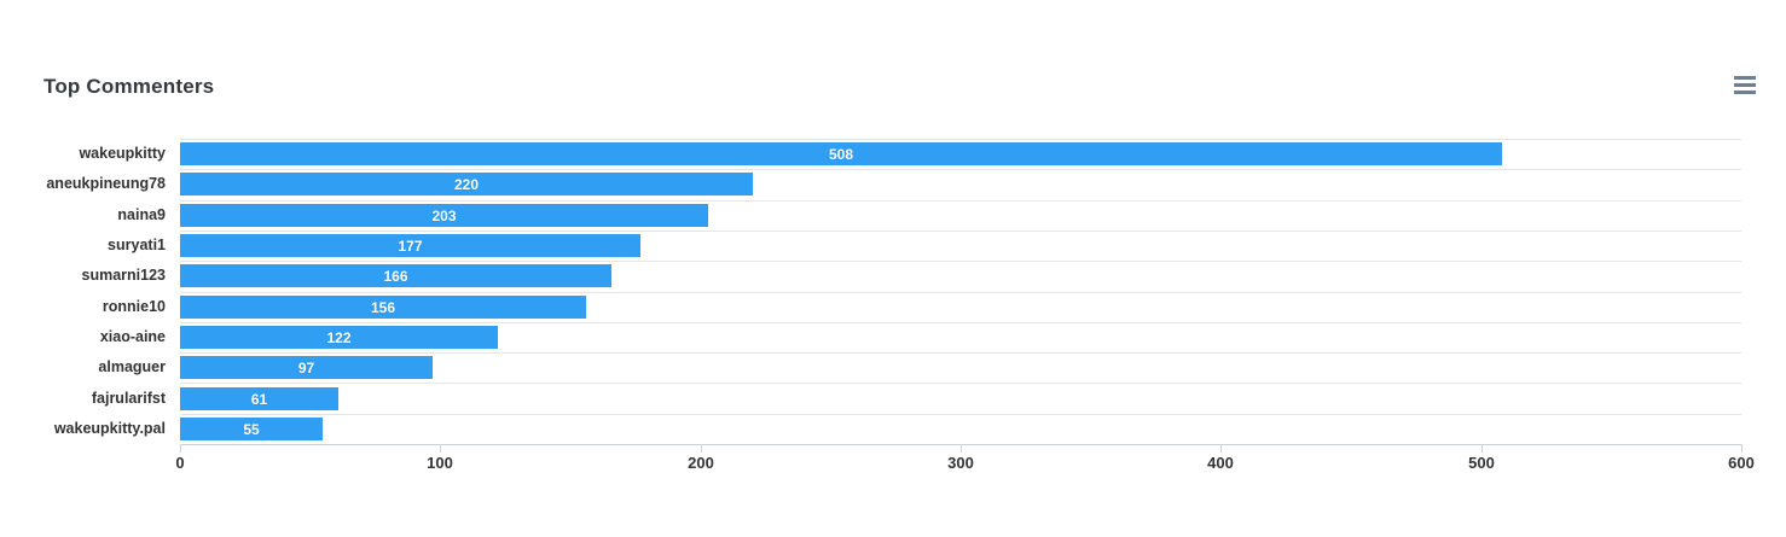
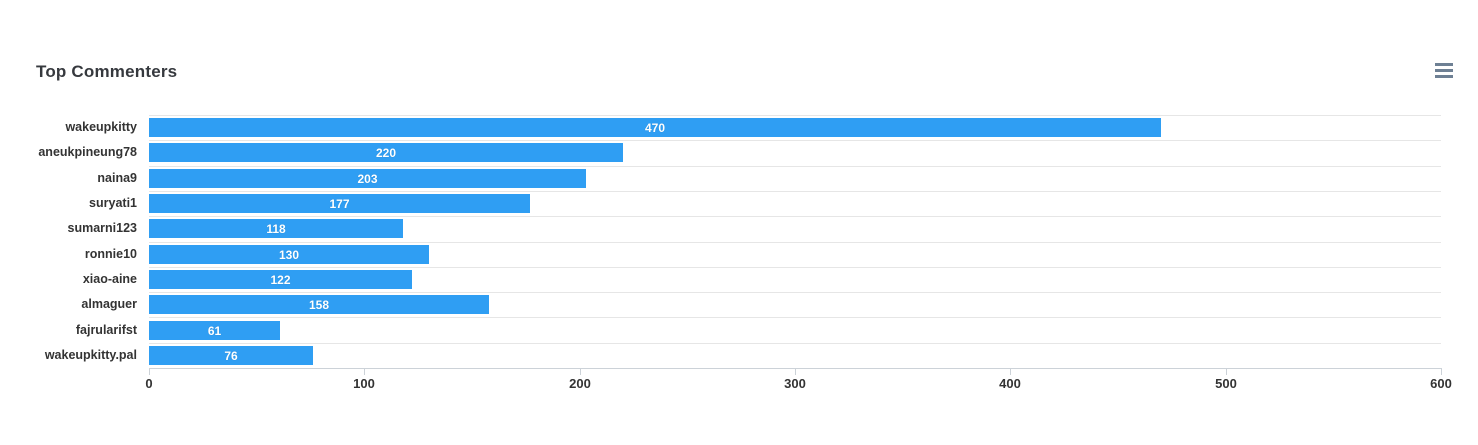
wakeupkitty: 508 -> 470
sumarni123: 166 -> 118
ronnie10: 156 -> 130
almaguer: 97 -> 158
wakeupkitty.pal: 55 -> 76
